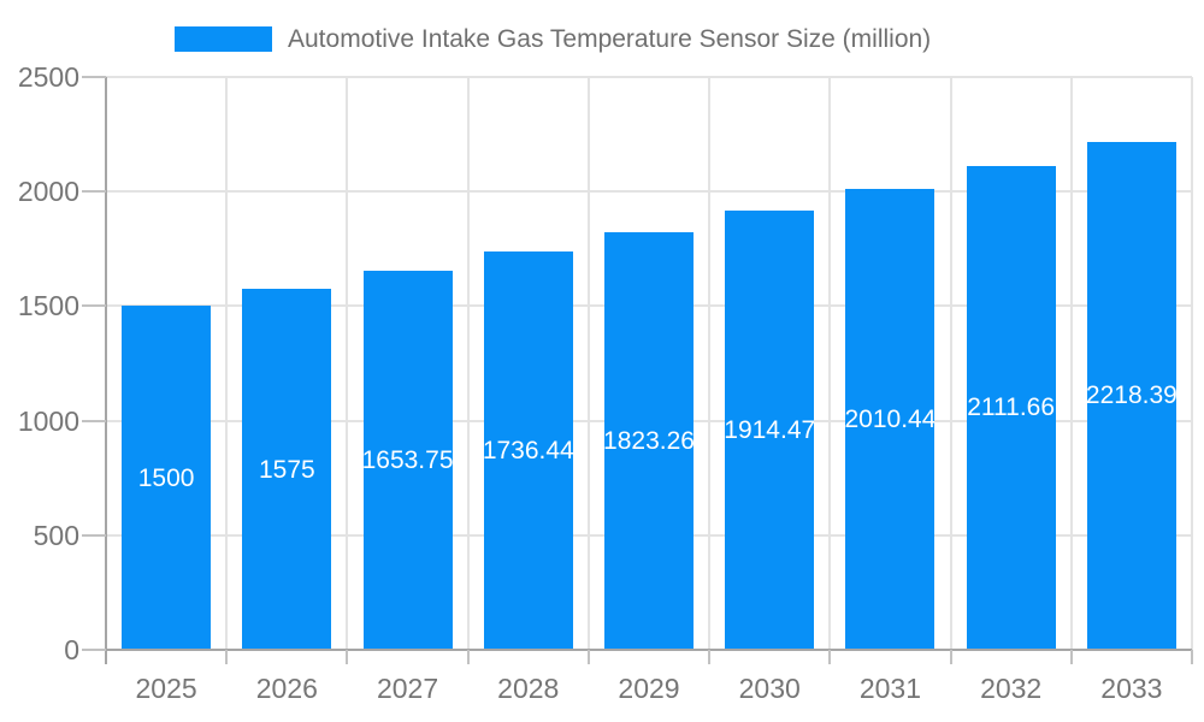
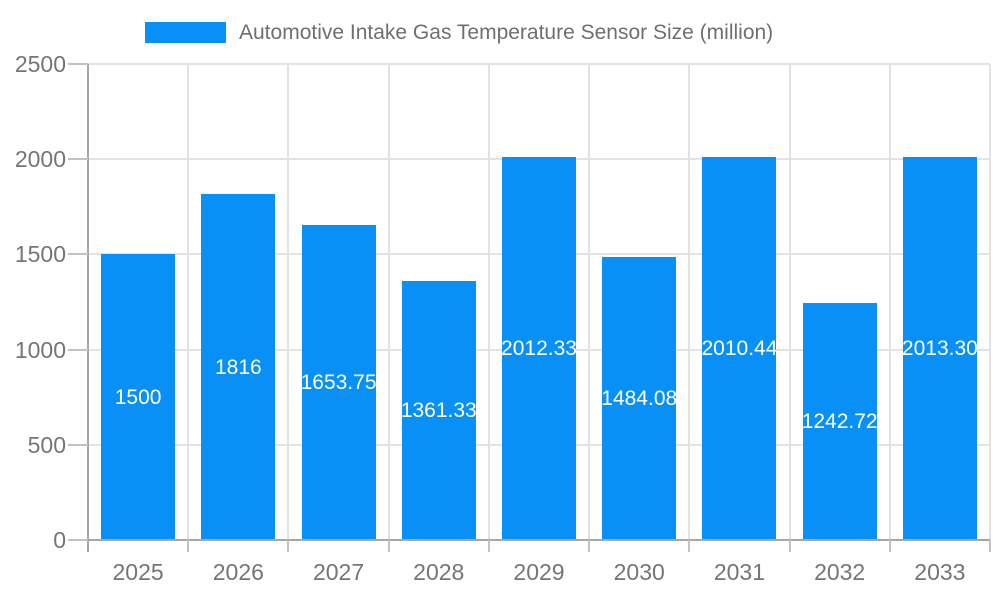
2026: 1575 -> 1816
2028: 1736.44 -> 1361.33
2029: 1823.26 -> 2012.33
2030: 1914.47 -> 1484.08
2032: 2111.66 -> 1242.72
2033: 2218.39 -> 2013.30
